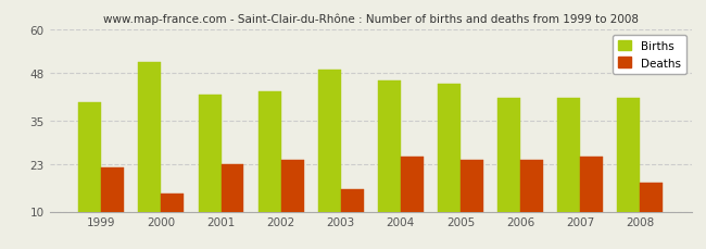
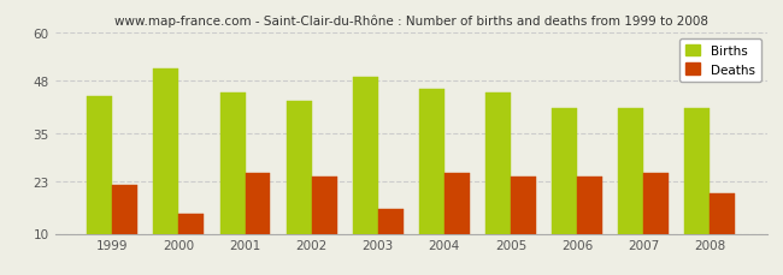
Births/1999: 40 -> 44
Births/2001: 42 -> 45
Deaths/2001: 23 -> 25
Deaths/2008: 18 -> 20
